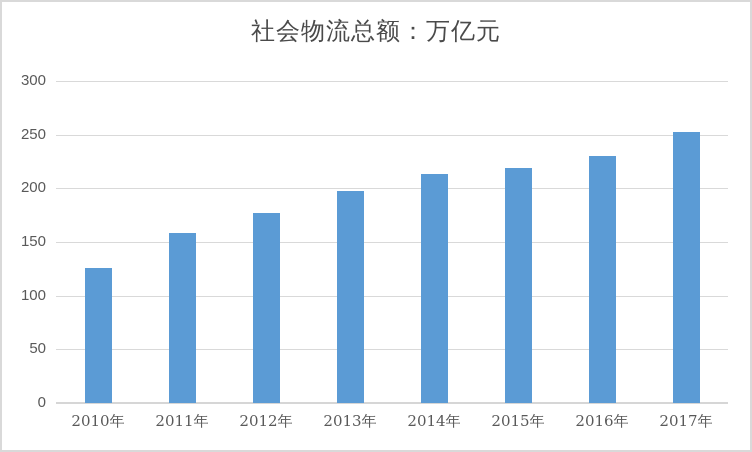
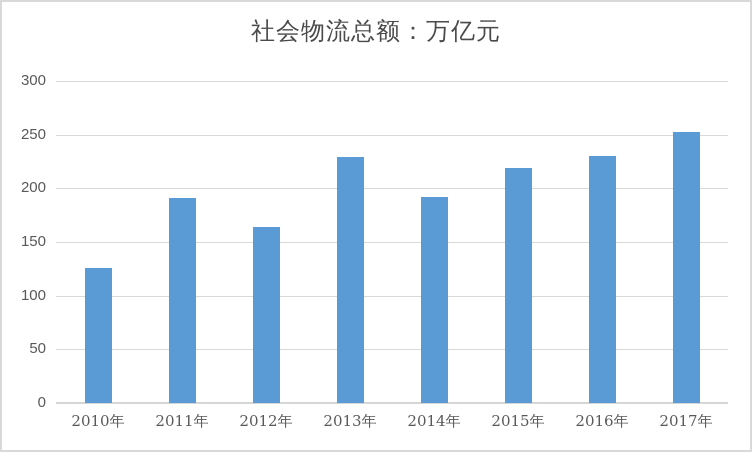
2011年: 158 -> 191
2012年: 177 -> 164
2013年: 198 -> 229
2014年: 214 -> 192
